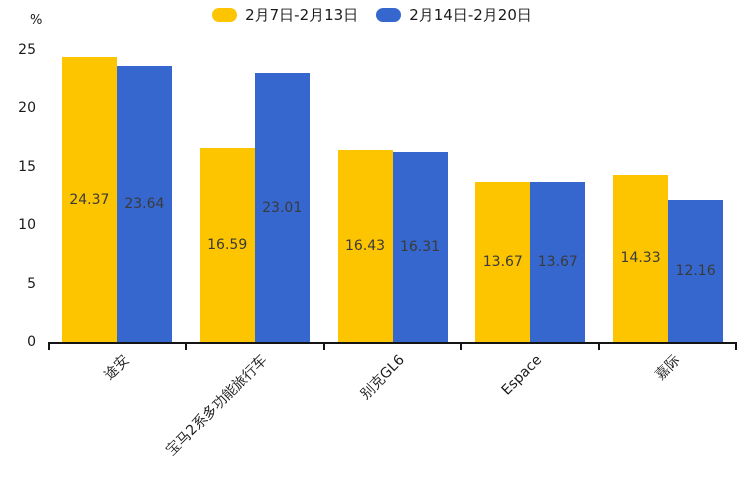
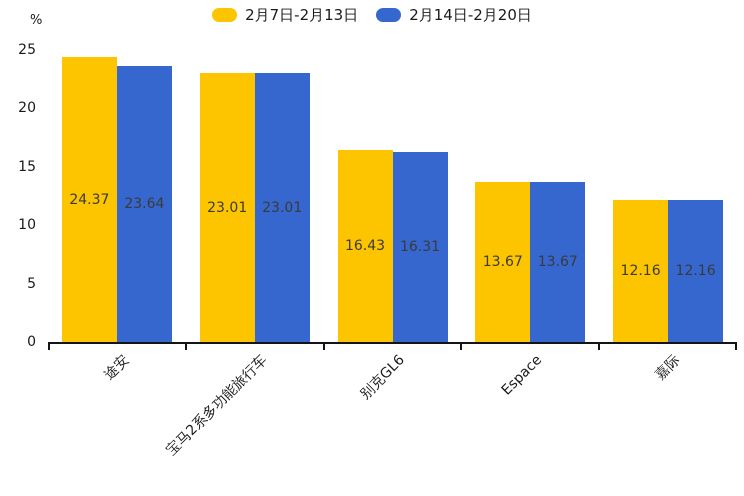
2月7日-2月13日/宝马2系多功能旅行车: 16.59 -> 23.01
2月7日-2月13日/嘉际: 14.33 -> 12.16
